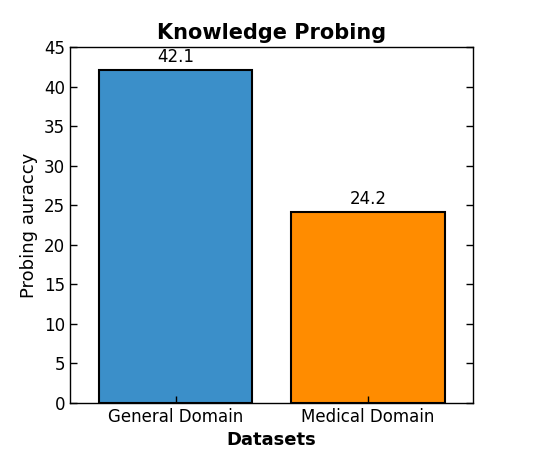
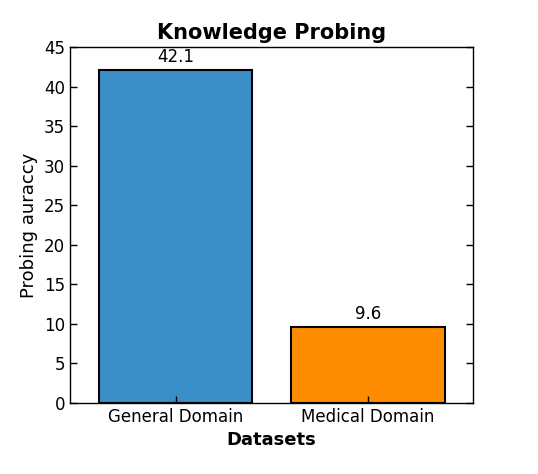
Medical Domain: 24.2 -> 9.6
